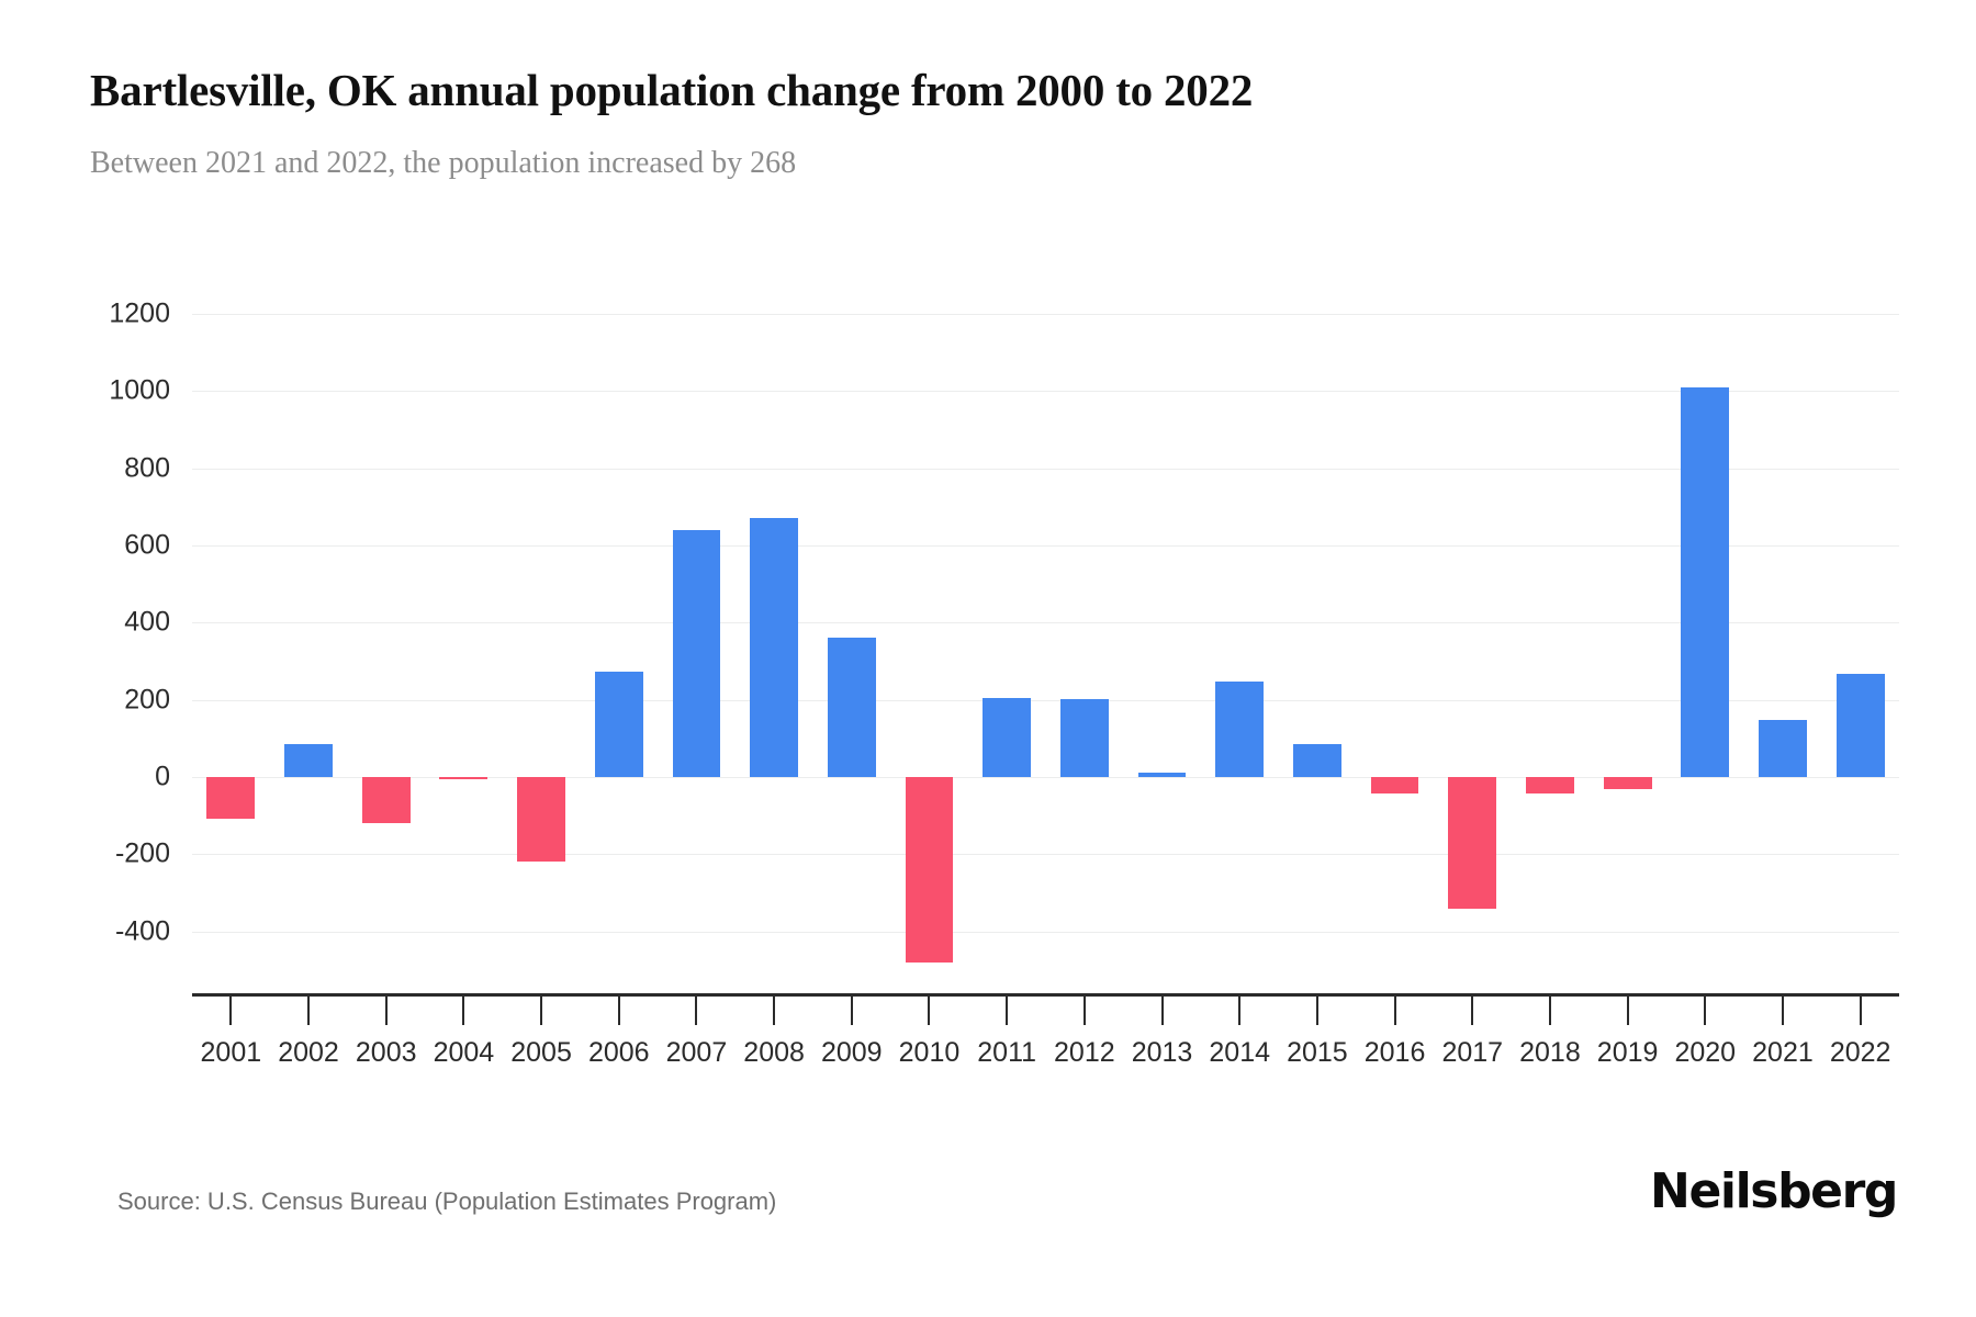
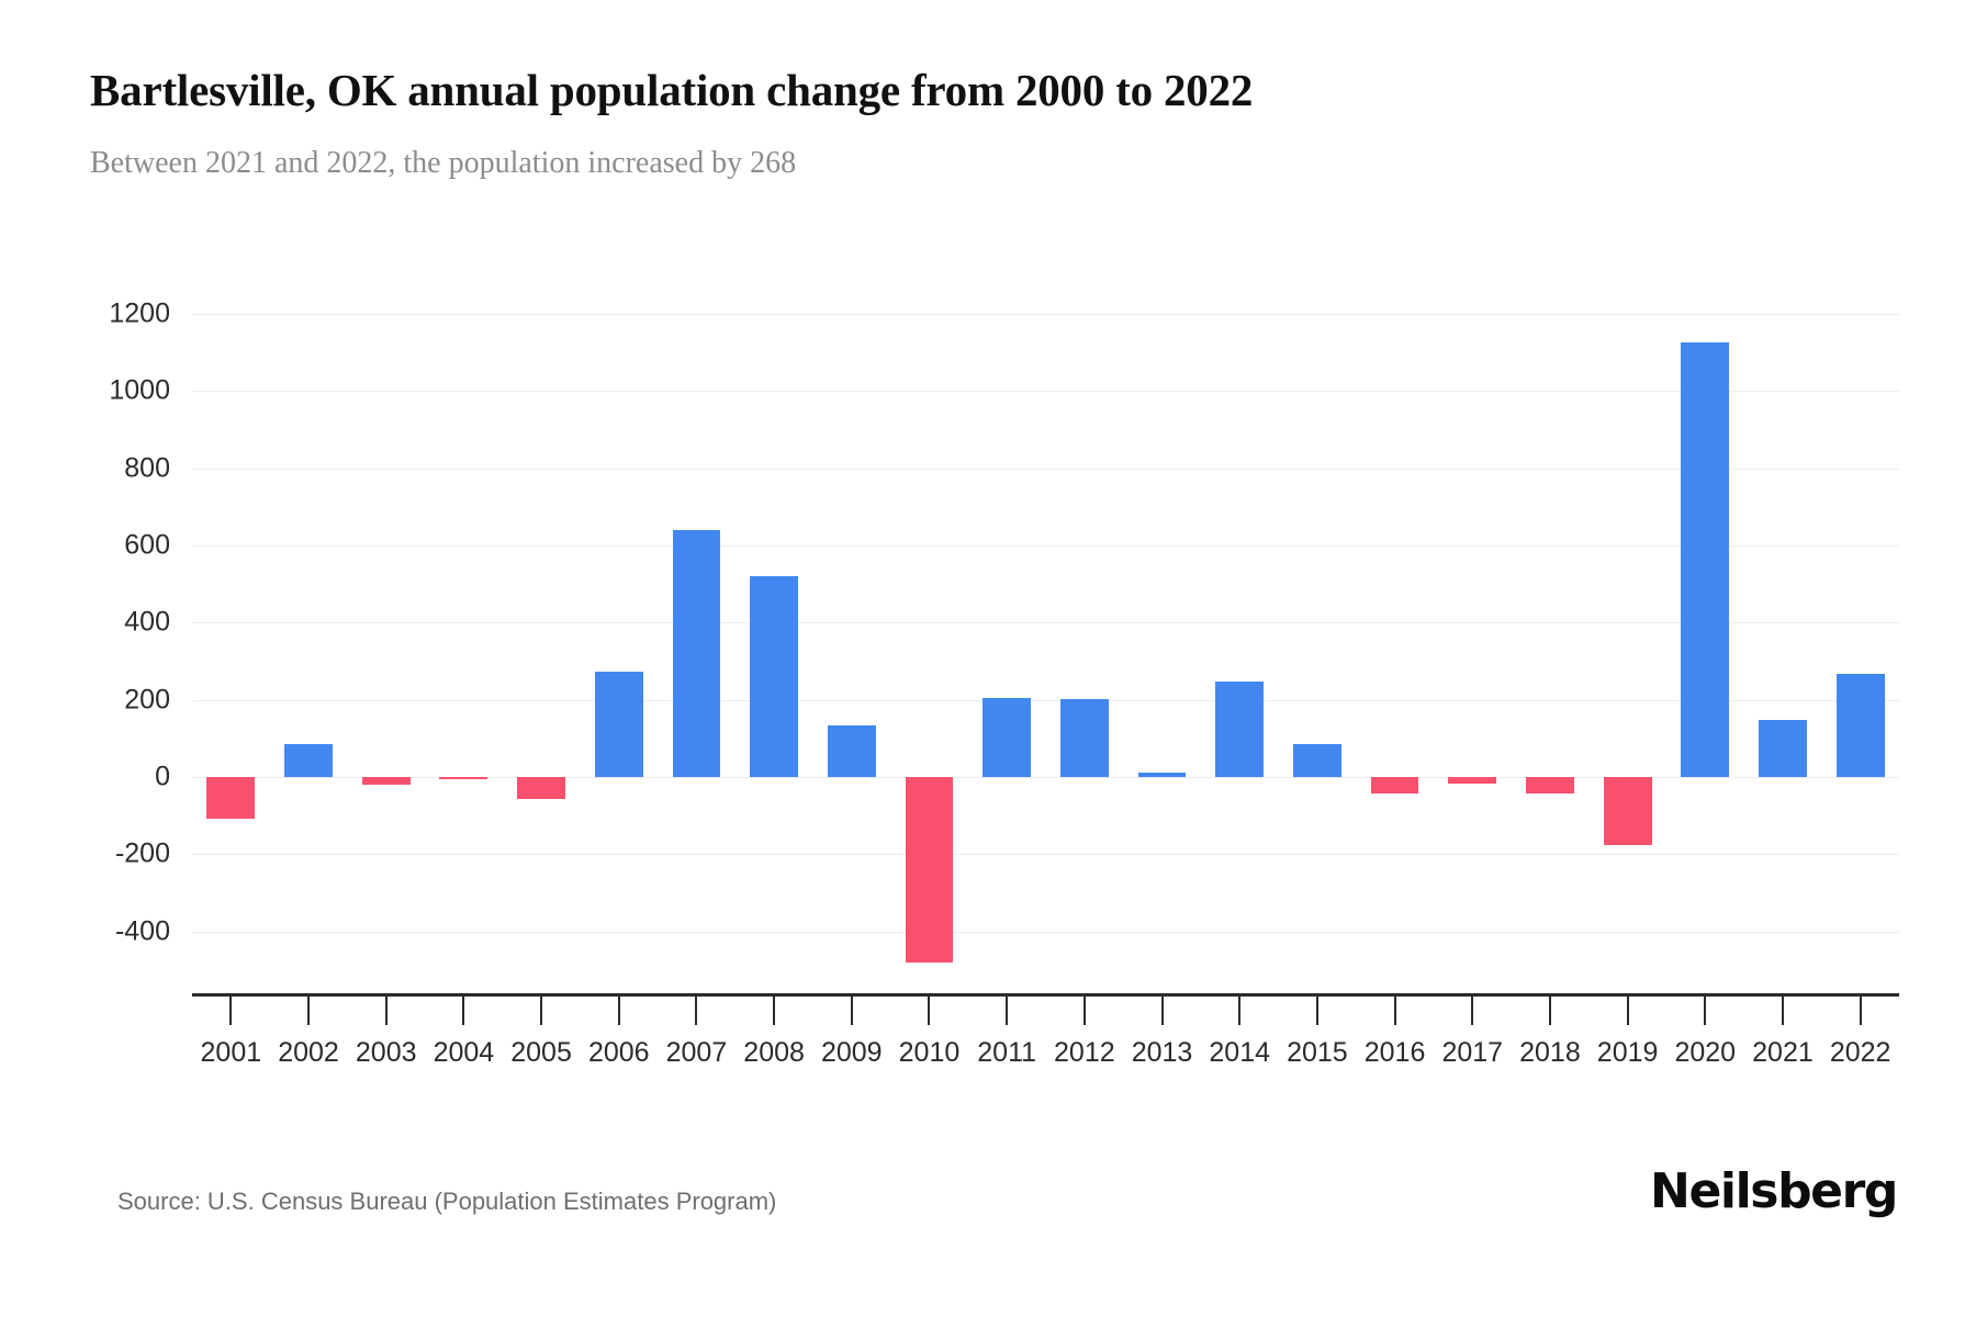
2003: -120 -> -20
2005: -220 -> -60
2008: 670 -> 520
2009: 360 -> 130
2017: -340 -> -20
2019: -30 -> -180
2020: 1010 -> 1130
